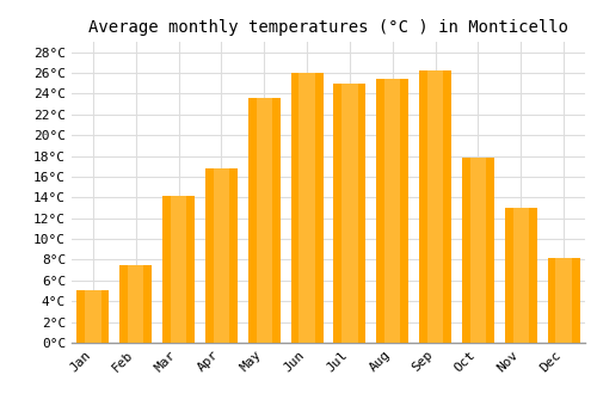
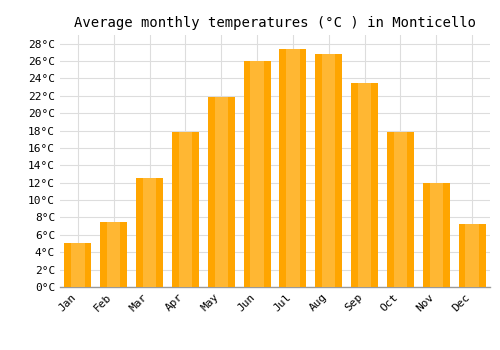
Mar: 14.2°C -> 12.5°C
Apr: 16.8°C -> 17.8°C
May: 23.6°C -> 21.9°C
Jul: 25.0°C -> 27.4°C
Aug: 25.4°C -> 26.8°C
Sep: 26.2°C -> 23.5°C
Nov: 13.0°C -> 12.0°C
Dec: 8.2°C -> 7.3°C
